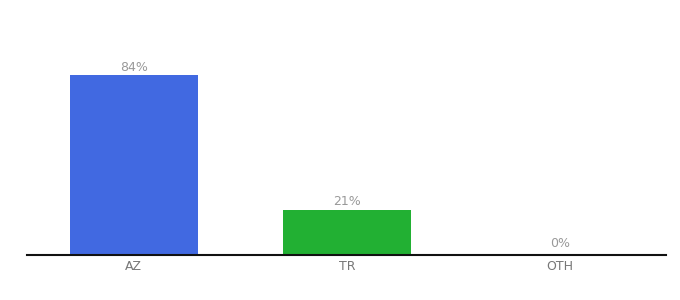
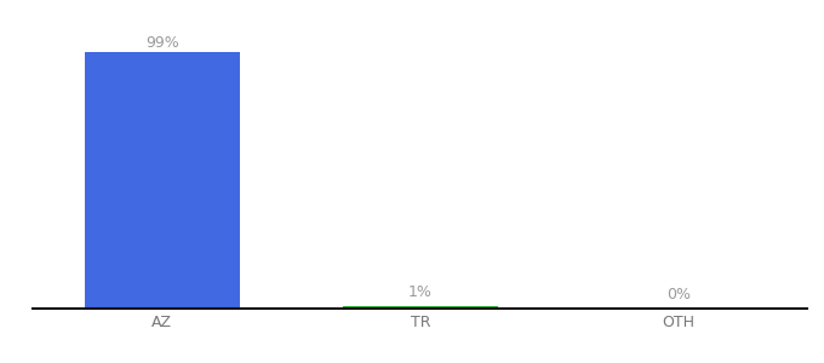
AZ: 84% -> 99%
TR: 21% -> 1%
